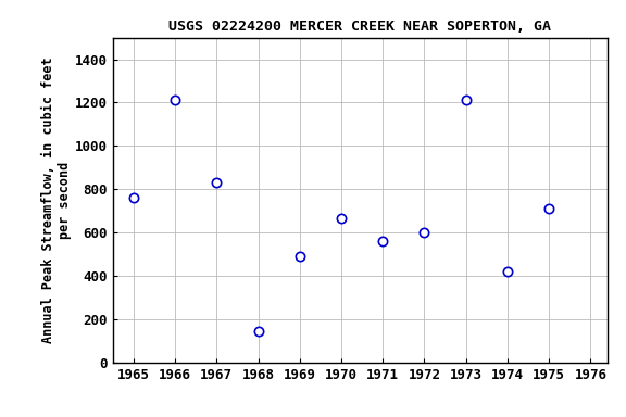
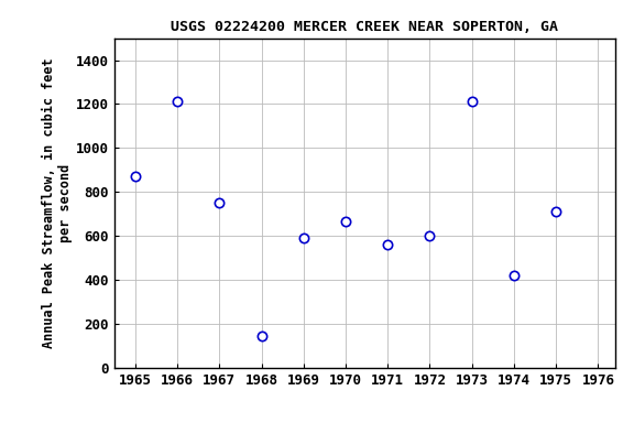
1965: 760 -> 870
1967: 830 -> 750
1969: 490 -> 590
